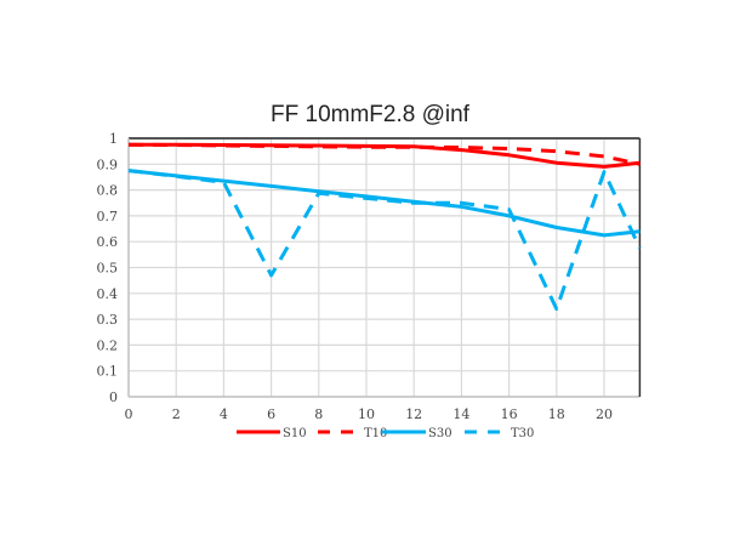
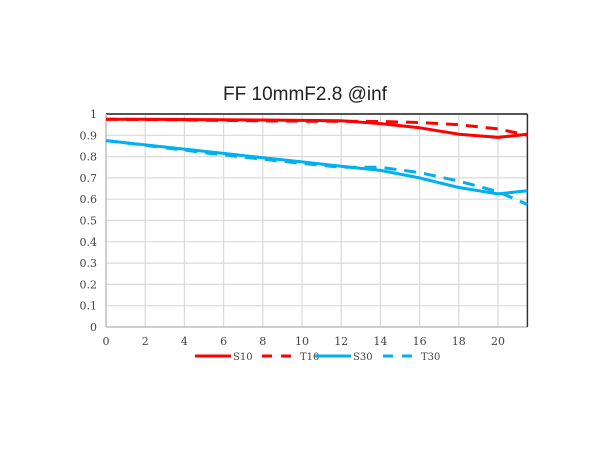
T30/6: 0.47 -> 0.81
T30/18: 0.34 -> 0.69
T30/20: 0.87 -> 0.64
